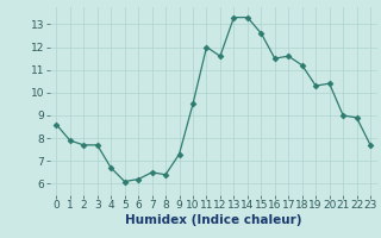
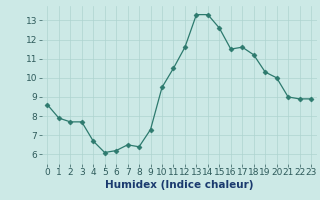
11: 12.0 -> 10.5
20: 10.4 -> 10.0
23: 7.7 -> 8.9
